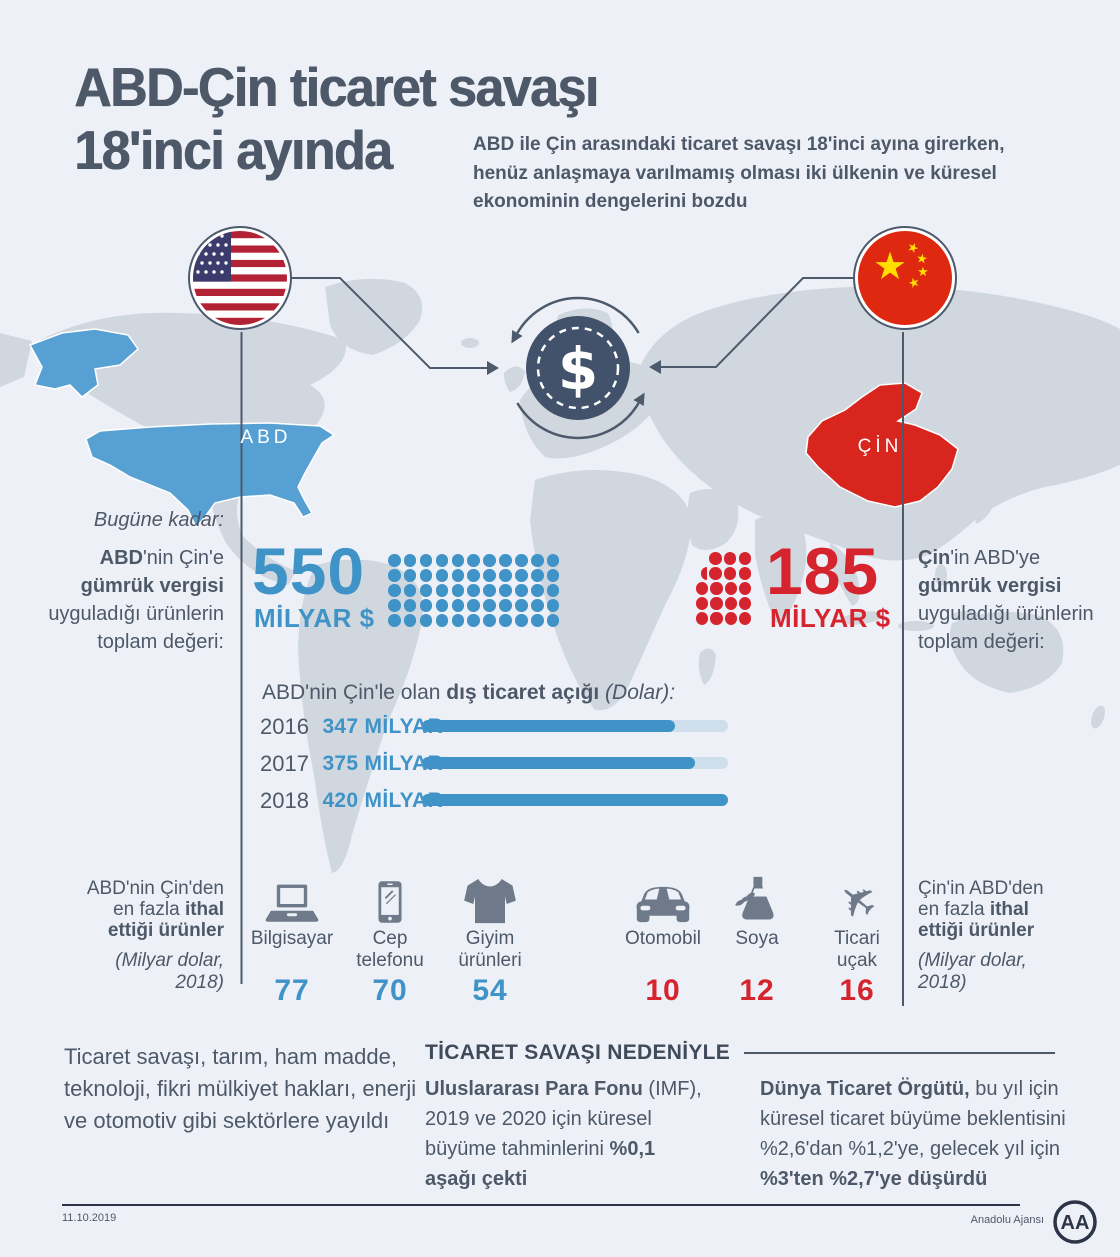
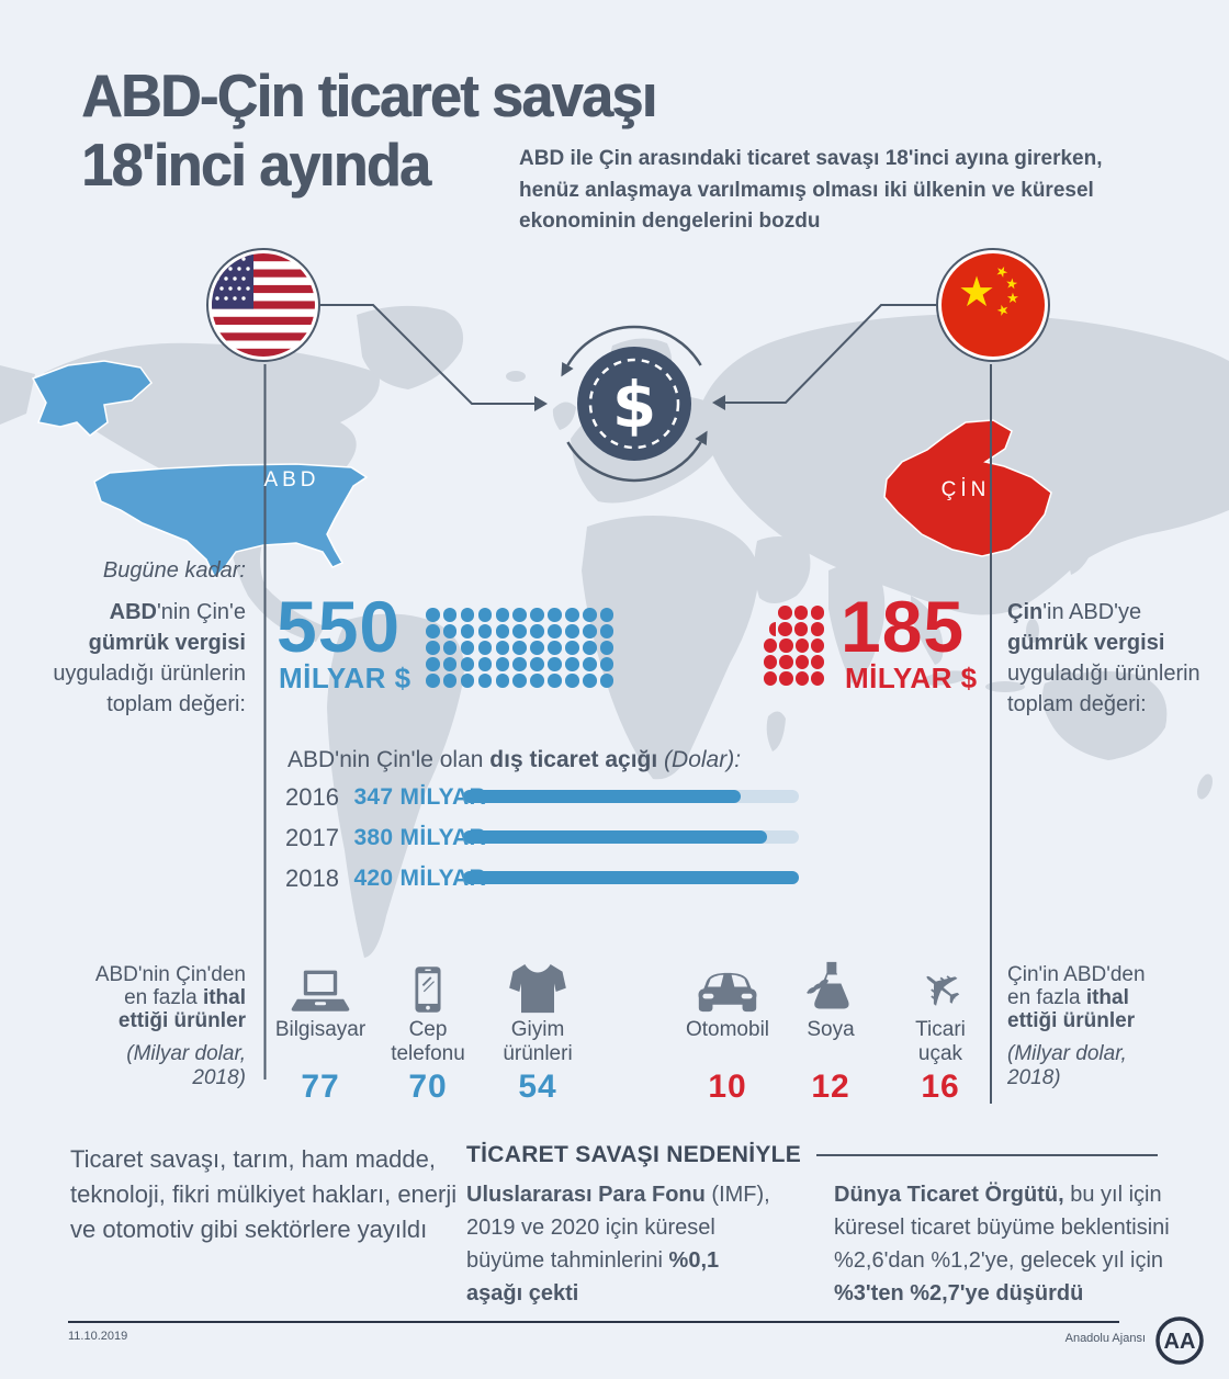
2017: 375 -> 380
